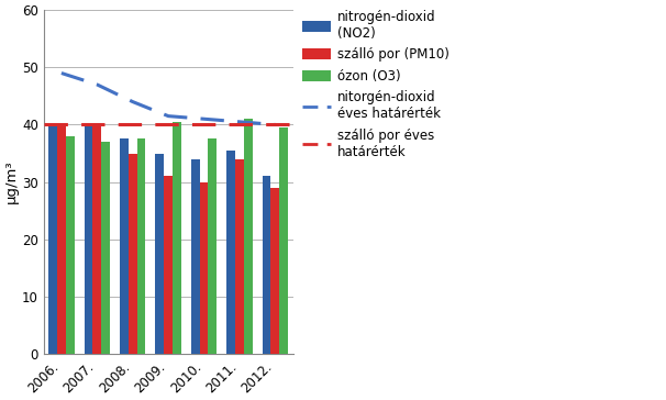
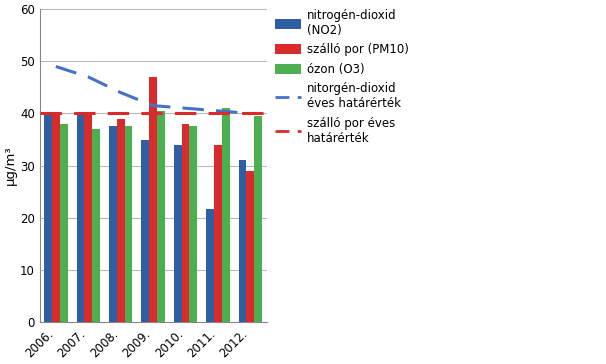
szálló por (PM10)/2008.: 35 -> 39
szálló por (PM10)/2009.: 31 -> 47
szálló por (PM10)/2010.: 30 -> 38
nitrogén-dioxid (NO2)/2011.: 35.5 -> 21.6
